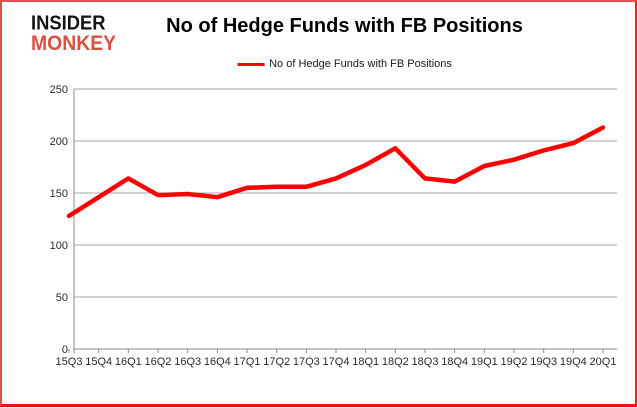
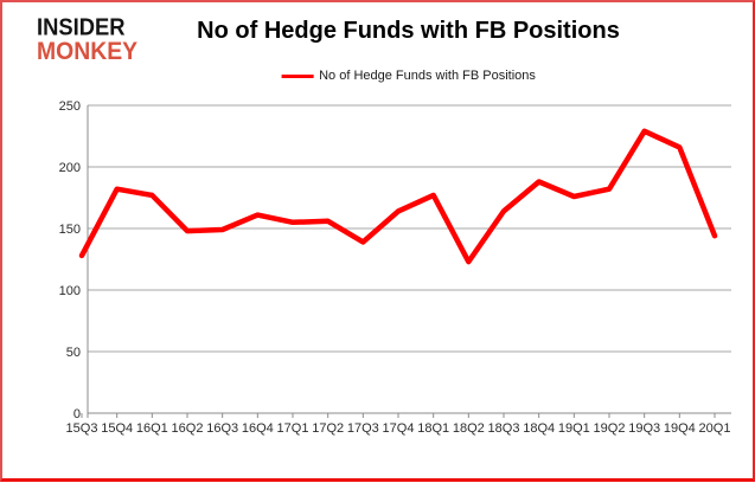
15Q4: 146 -> 182
16Q1: 164 -> 177
16Q4: 146 -> 161
17Q3: 156 -> 139
18Q2: 193 -> 123
18Q4: 161 -> 188
19Q3: 191 -> 229
19Q4: 198 -> 216
20Q1: 213 -> 144
